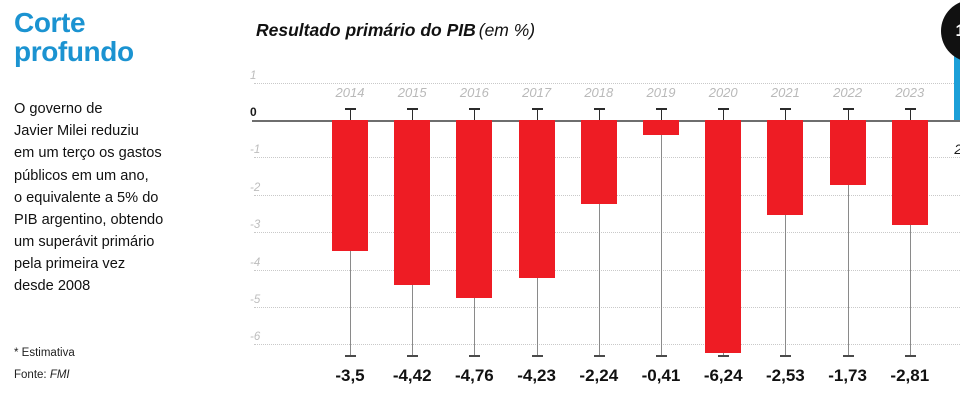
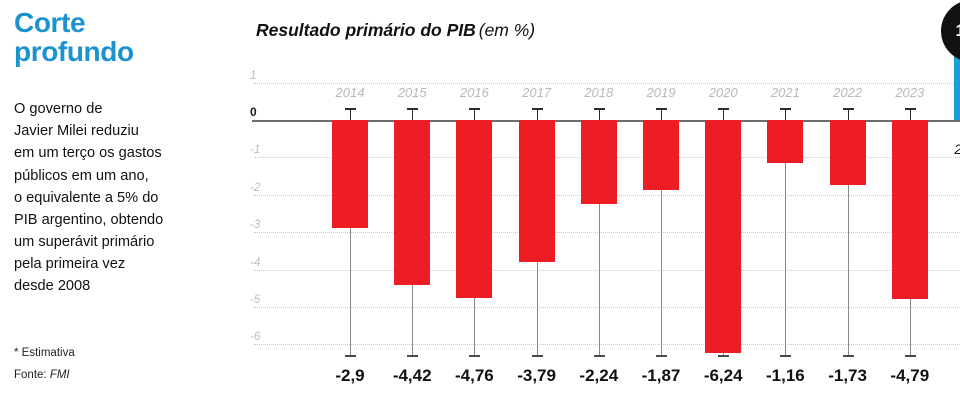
2014: -3,5 -> -2,9
2017: -4,23 -> -3,79
2019: -0,41 -> -1,87
2021: -2,53 -> -1,16
2023: -2,81 -> -4,79
